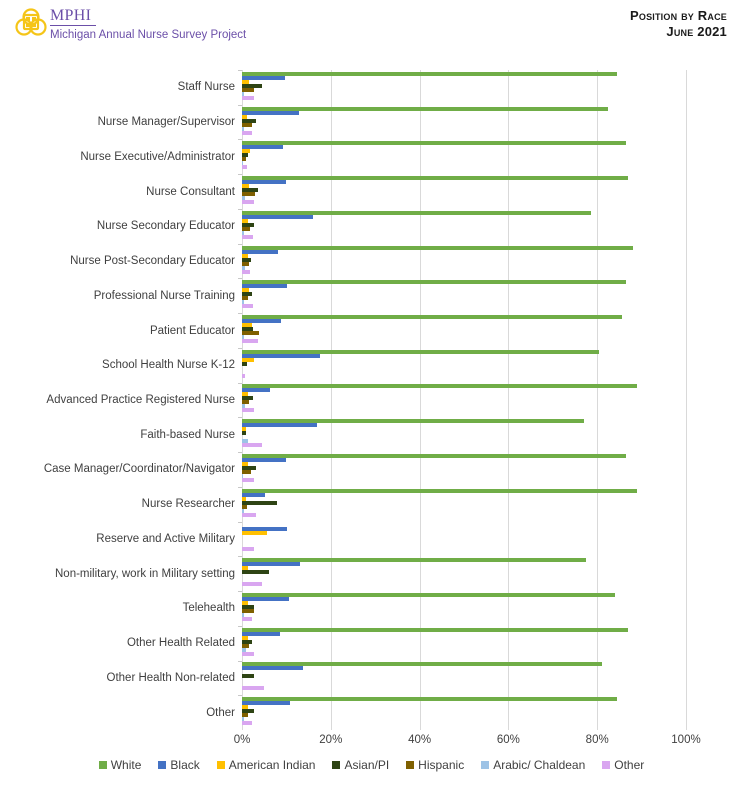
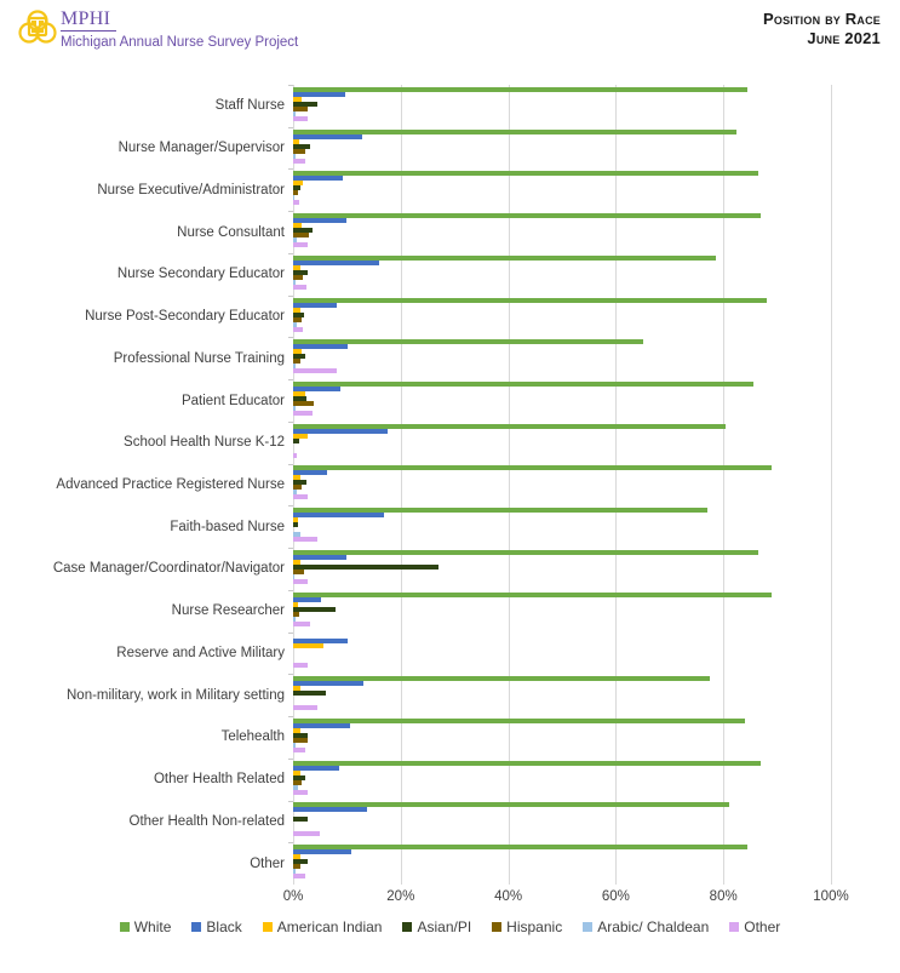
White/Professional Nurse Training: 86% -> 65%
Other/Professional Nurse Training: 2% -> 8%
Asian/PI/Case Manager/Coordinator/Navigator: 3% -> 27%
